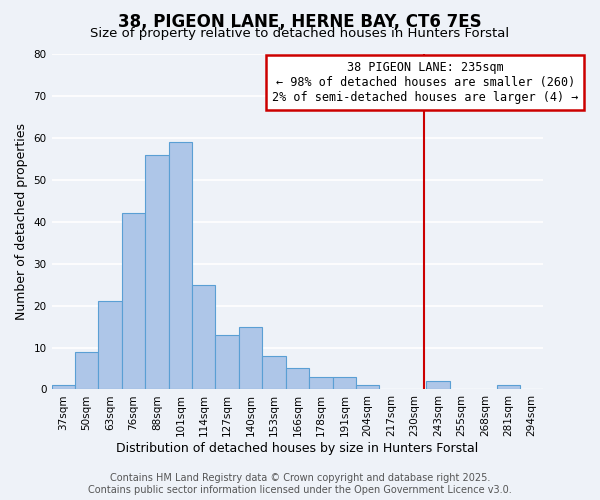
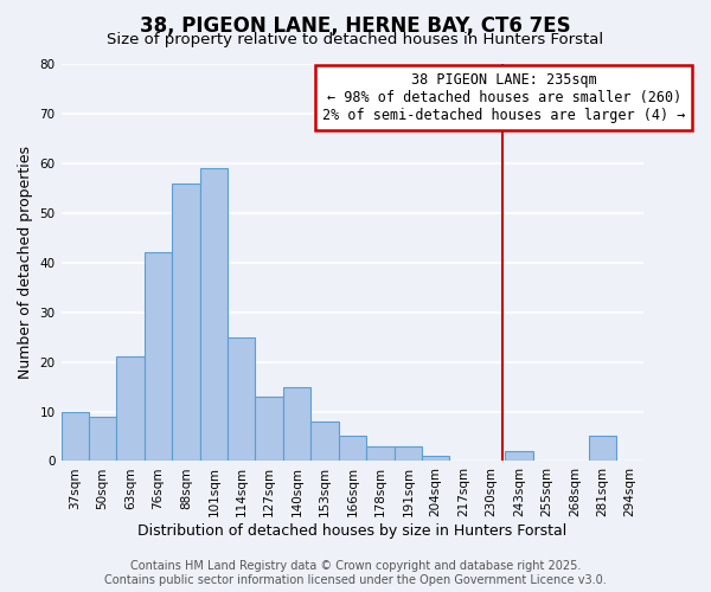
37sqm: 1 -> 10
281sqm: 1 -> 5
